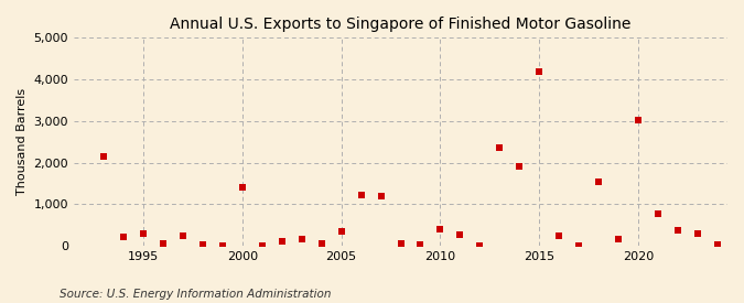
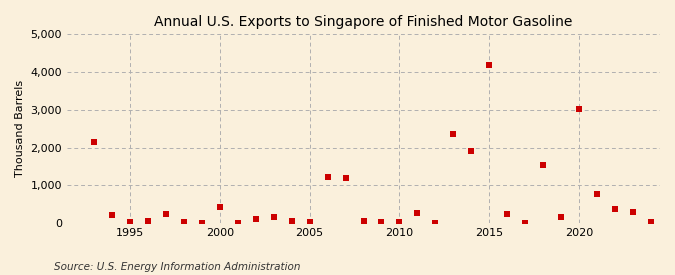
1995: 300 -> 20
2000: 1,400 -> 430
2005: 350 -> 30
2010: 400 -> 20
